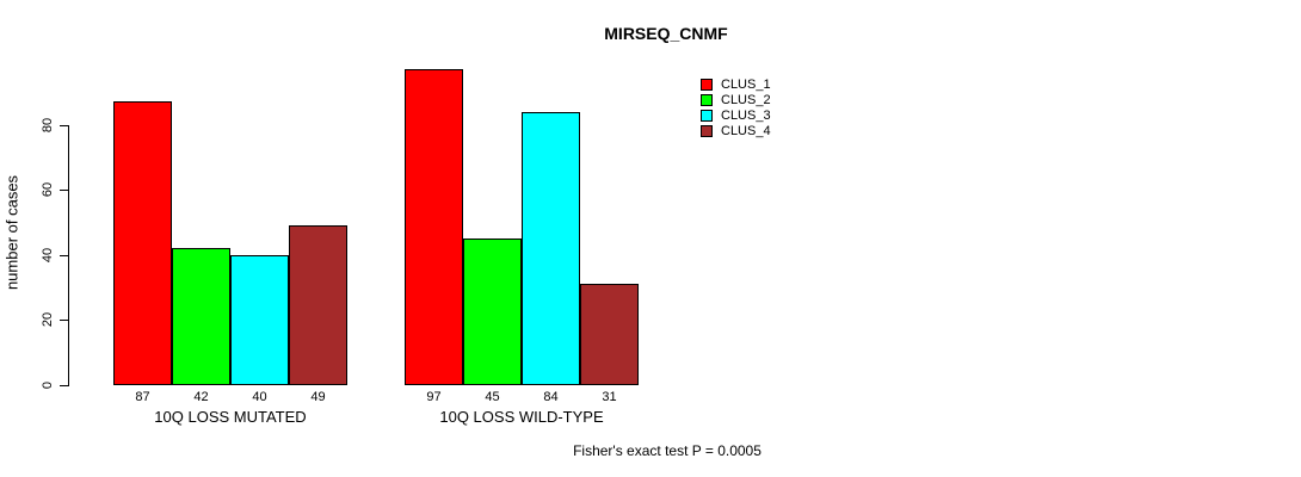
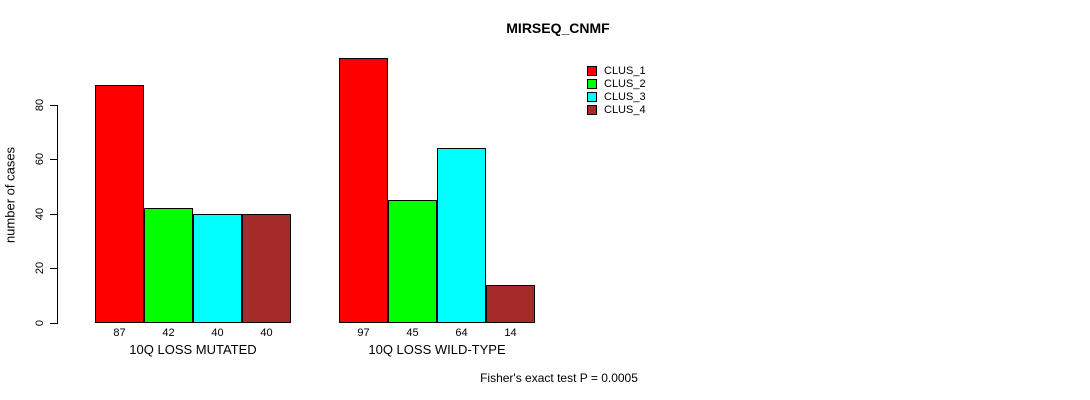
CLUS_4/10Q LOSS MUTATED: 49 -> 40
CLUS_3/10Q LOSS WILD-TYPE: 84 -> 64
CLUS_4/10Q LOSS WILD-TYPE: 31 -> 14
